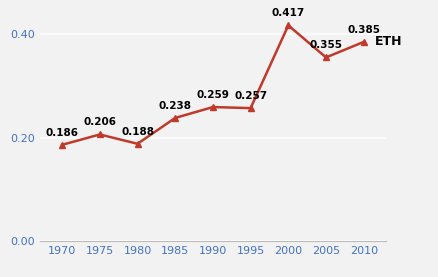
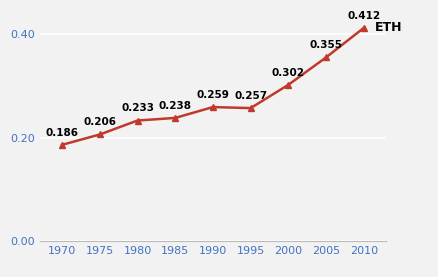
1980: 0.188 -> 0.233
2000: 0.417 -> 0.302
2010: 0.385 -> 0.412
